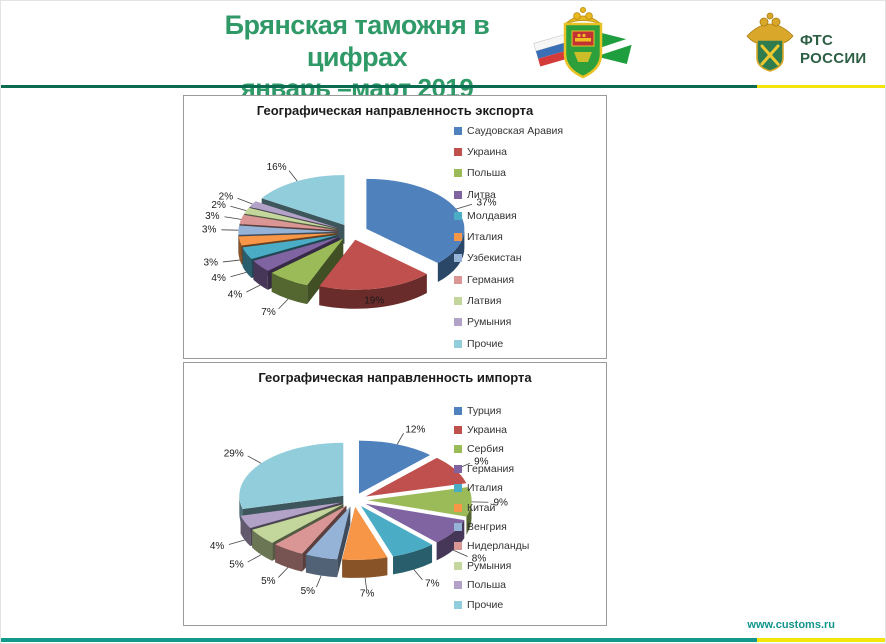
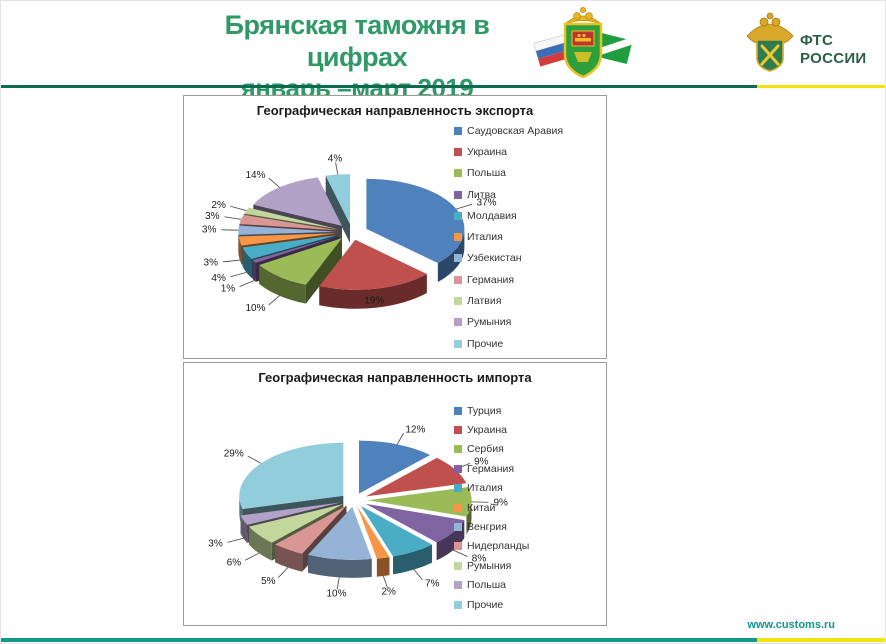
Географическая направленность экспорта/Польша: 7% -> 10%
Географическая направленность экспорта/Литва: 4% -> 1%
Географическая направленность экспорта/Румыния: 2% -> 14%
Географическая направленность экспорта/Прочие: 16% -> 4%
Географическая направленность импорта/Китай: 7% -> 2%
Географическая направленность импорта/Венгрия: 5% -> 10%
Географическая направленность импорта/Румыния: 5% -> 6%
Географическая направленность импорта/Польша: 4% -> 3%
